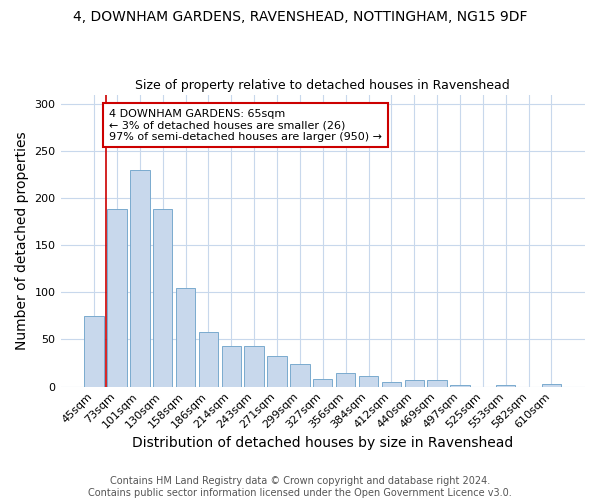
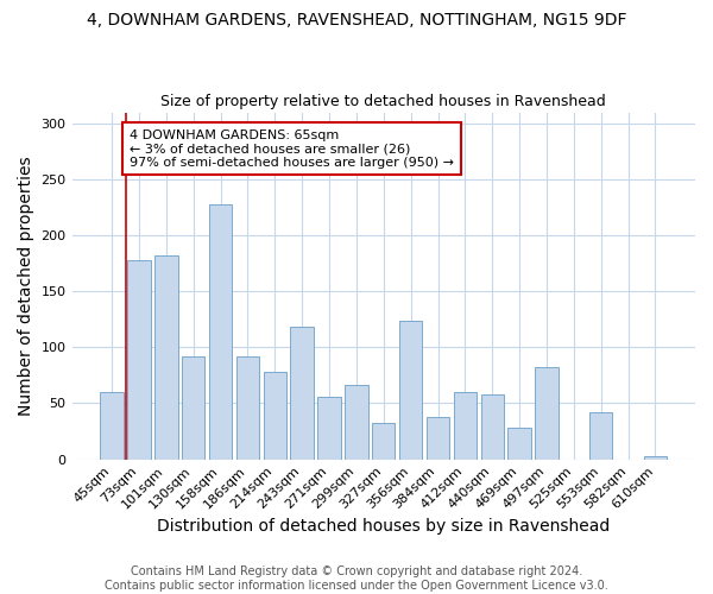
45sqm: 75 -> 60
73sqm: 188 -> 178
101sqm: 230 -> 182
130sqm: 188 -> 92
158sqm: 105 -> 228
186sqm: 58 -> 92
214sqm: 43 -> 78
243sqm: 43 -> 118
271sqm: 33 -> 56
299sqm: 24 -> 66
327sqm: 8 -> 32
356sqm: 14 -> 124
384sqm: 11 -> 38
412sqm: 5 -> 60
440sqm: 7 -> 58
469sqm: 7 -> 28
497sqm: 2 -> 82
553sqm: 2 -> 42
